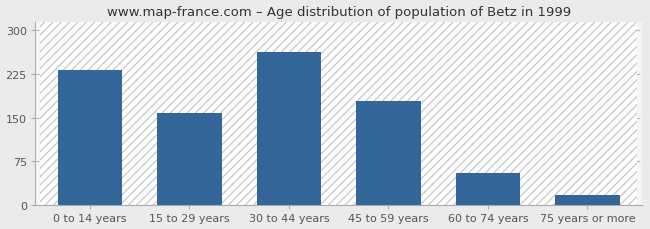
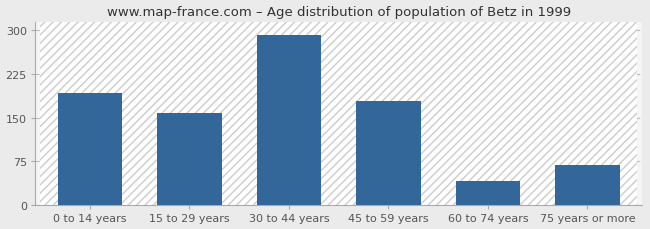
0 to 14 years: 232 -> 192
30 to 44 years: 263 -> 292
60 to 74 years: 55 -> 42
75 years or more: 18 -> 68
